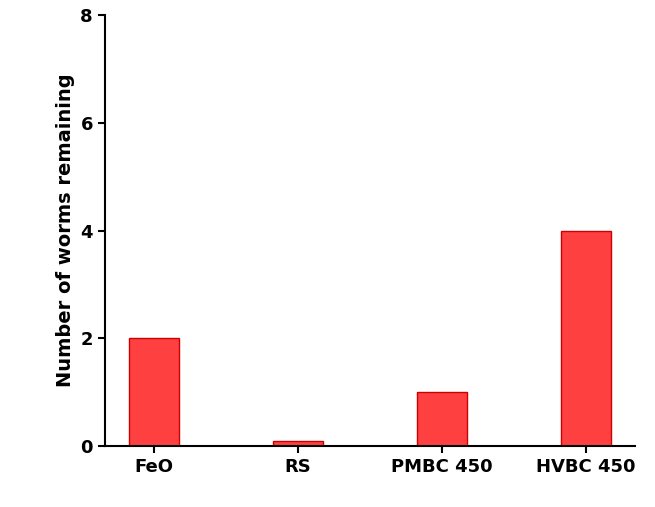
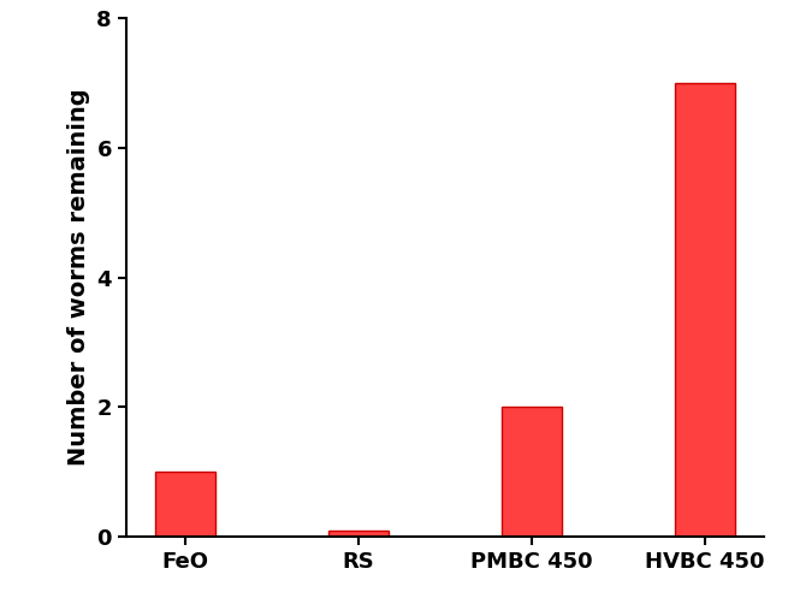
FeO: 2.0 -> 1.0
PMBC 450: 1.0 -> 2.0
HVBC 450: 4.0 -> 7.0
